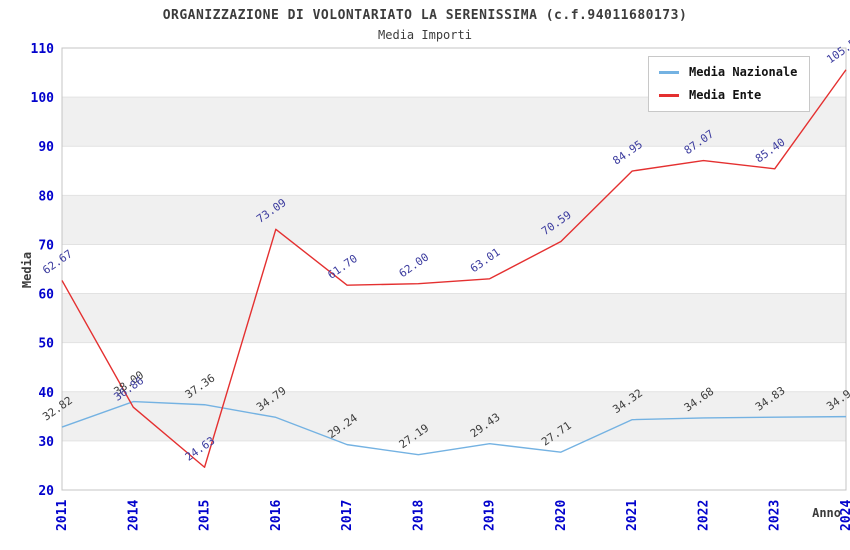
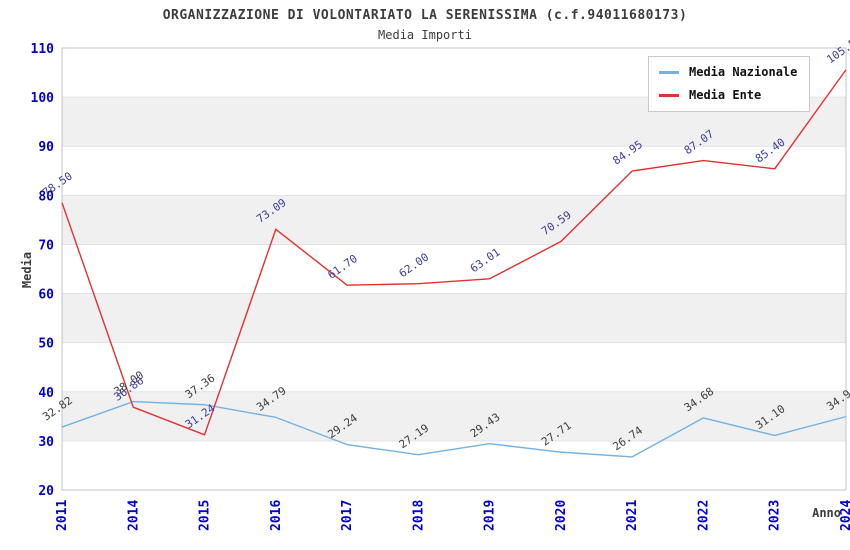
Media Ente/2011: 62.67 -> 78.50
Media Ente/2015: 24.63 -> 31.24
Media Nazionale/2021: 34.32 -> 26.74
Media Nazionale/2023: 34.83 -> 31.10
